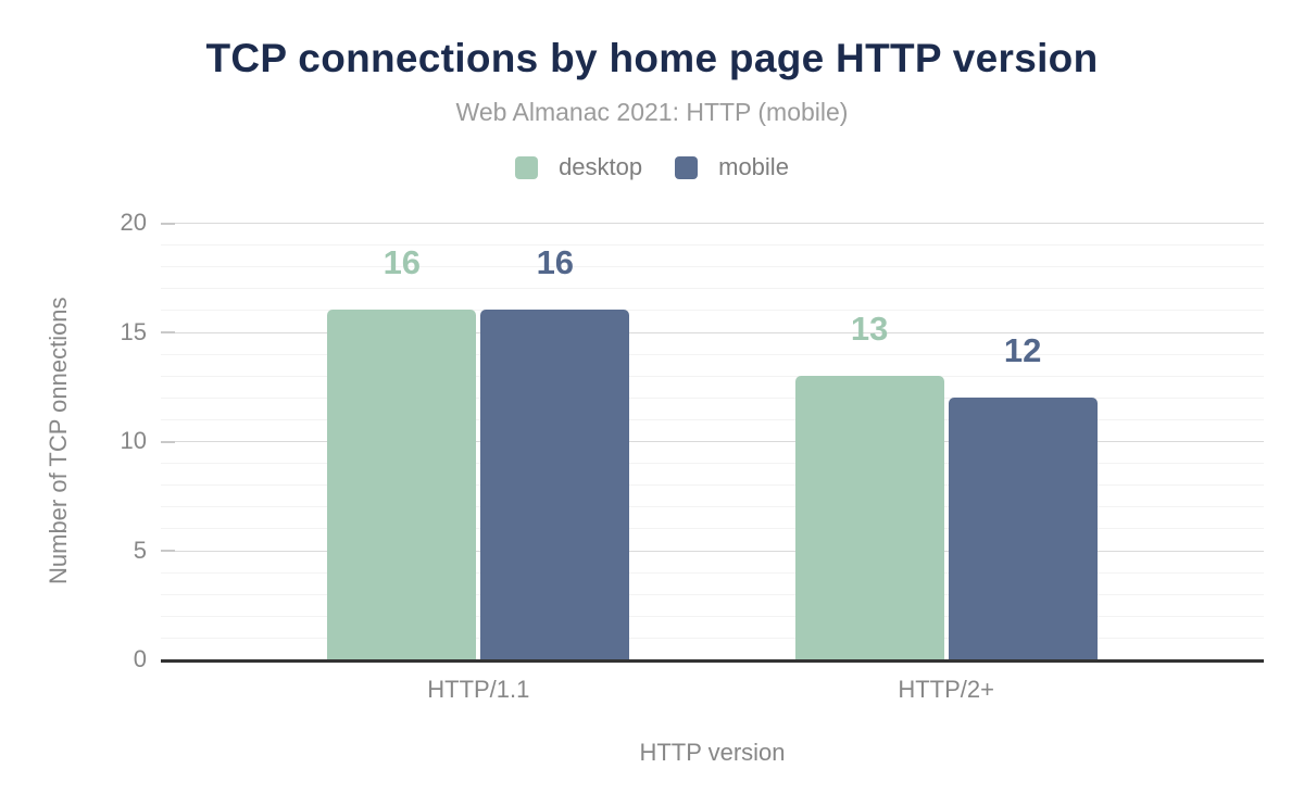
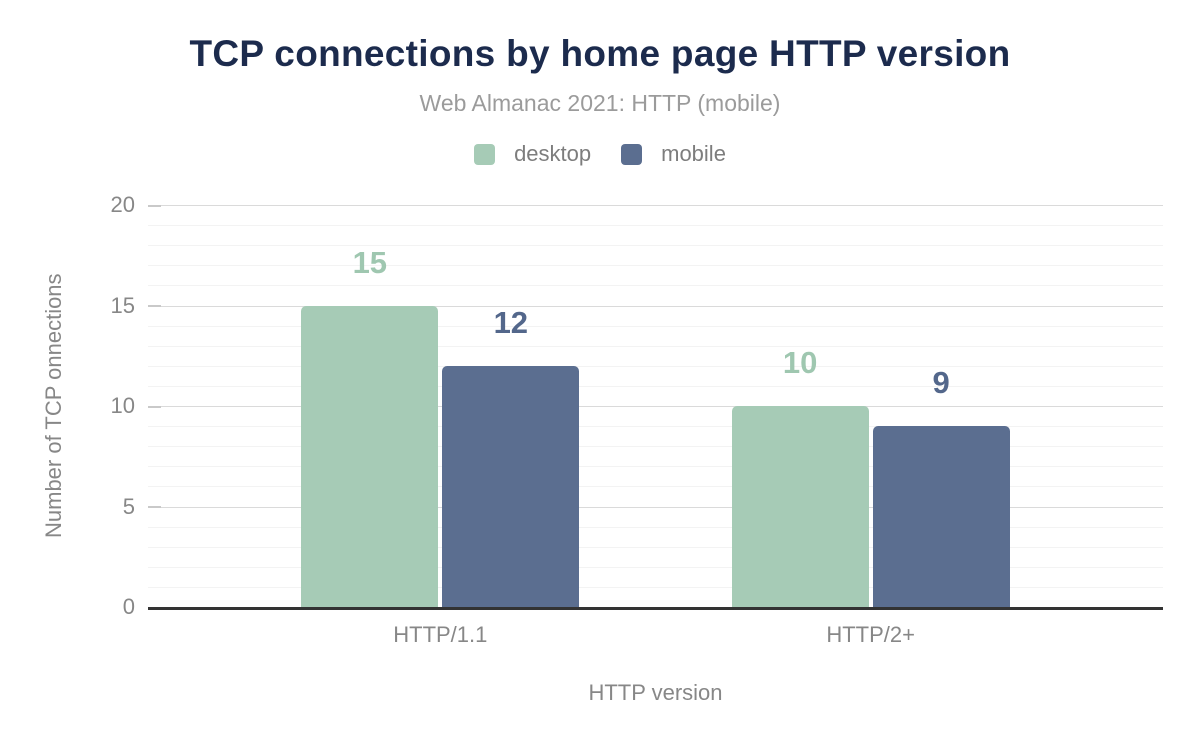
desktop/HTTP/1.1: 16 -> 15
mobile/HTTP/1.1: 16 -> 12
desktop/HTTP/2+: 13 -> 10
mobile/HTTP/2+: 12 -> 9
